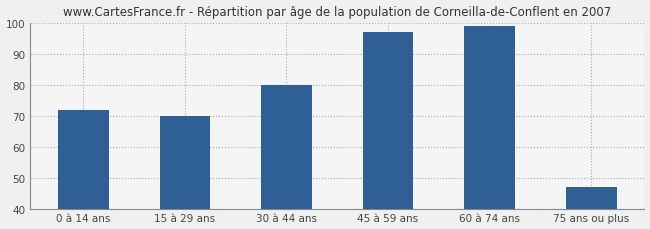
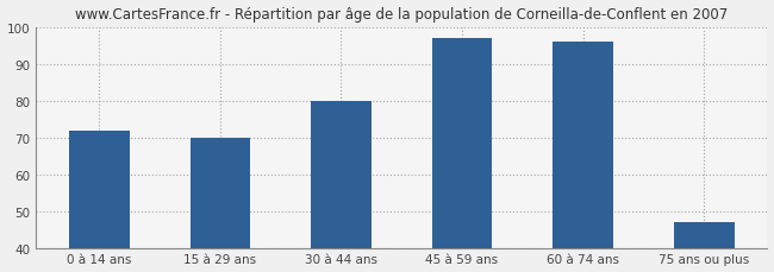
60 à 74 ans: 99 -> 96
